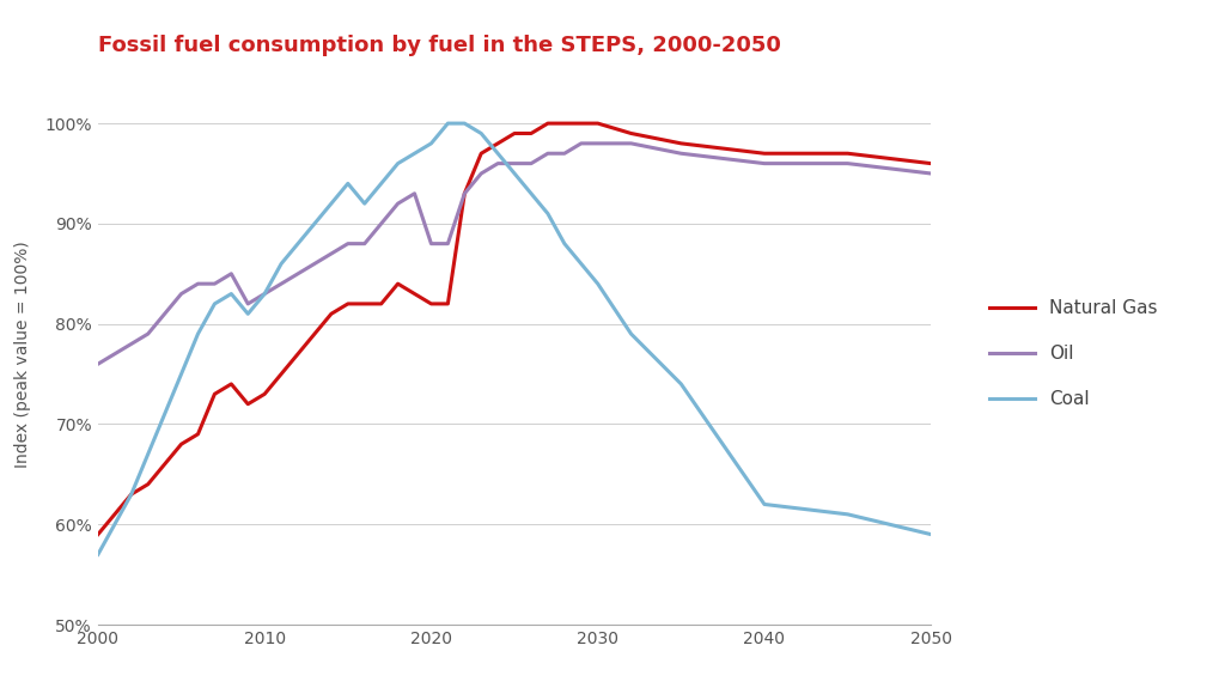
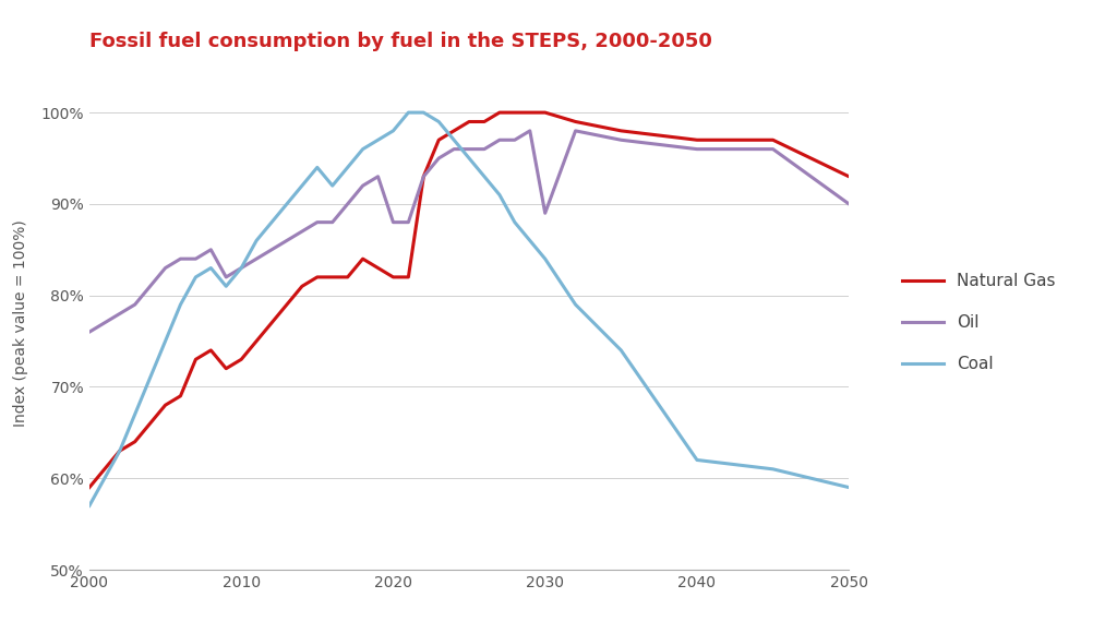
Oil/2030: 98% -> 89%
Natural Gas/2050: 96% -> 93%
Oil/2050: 95% -> 90%
